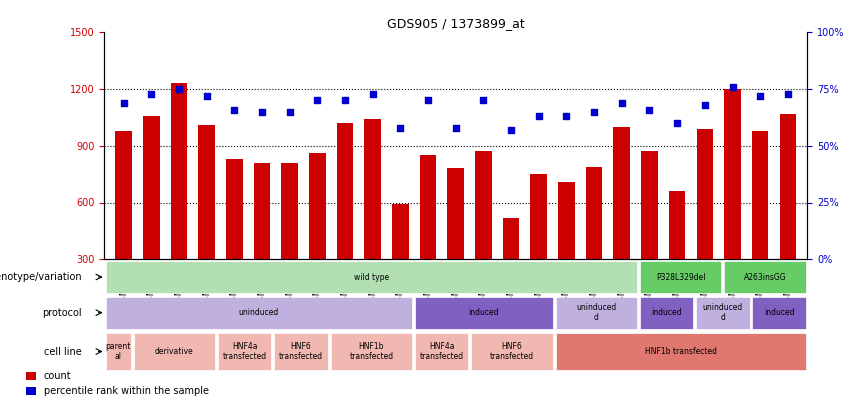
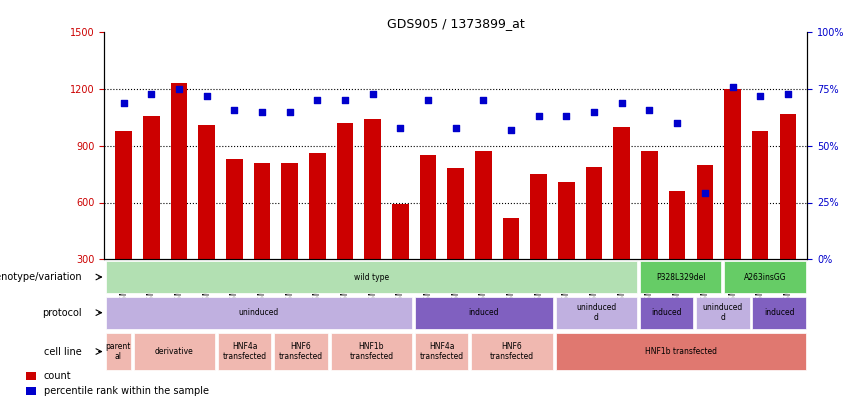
count/GSM27169: 990 -> 800
percentile rank within the sample/GSM27169: 68% -> 29%
